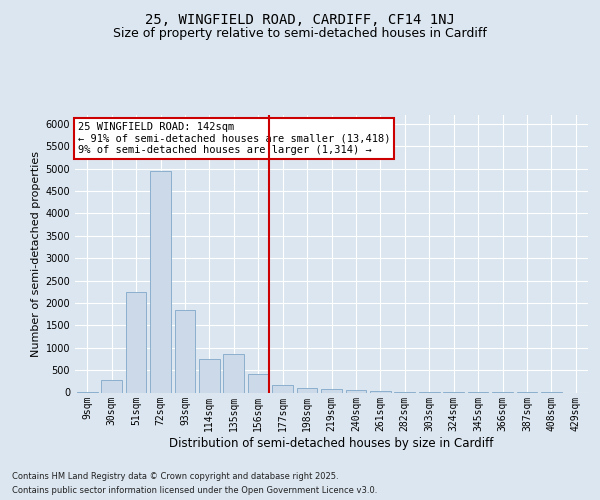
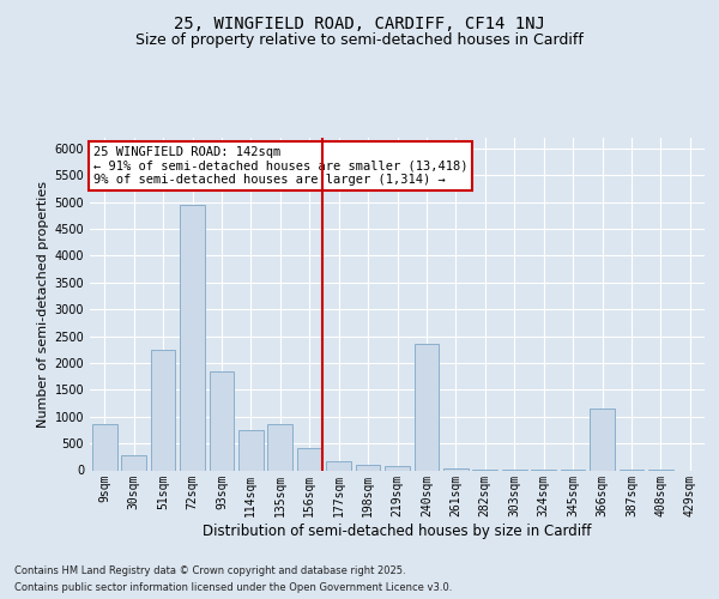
9sqm: 10 -> 850
240sqm: 50 -> 2350
366sqm: 0 -> 1150
